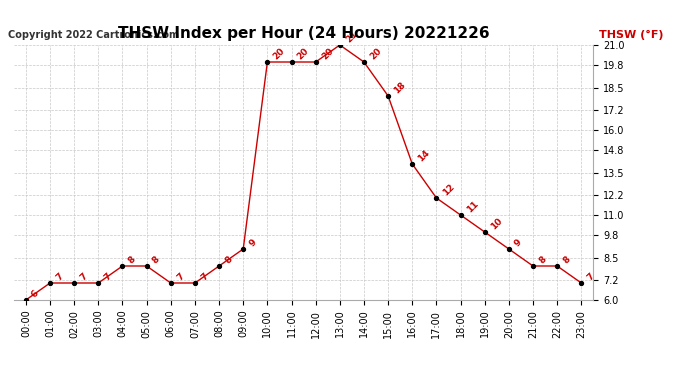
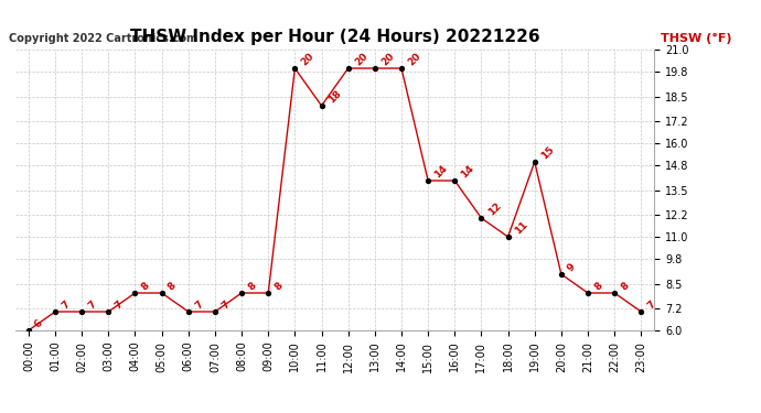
09:00: 9 -> 8
11:00: 20 -> 18
13:00: 21 -> 20
15:00: 18 -> 14
19:00: 10 -> 15
